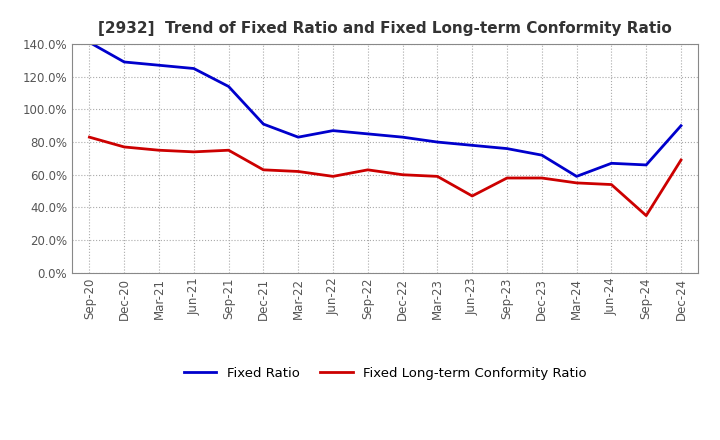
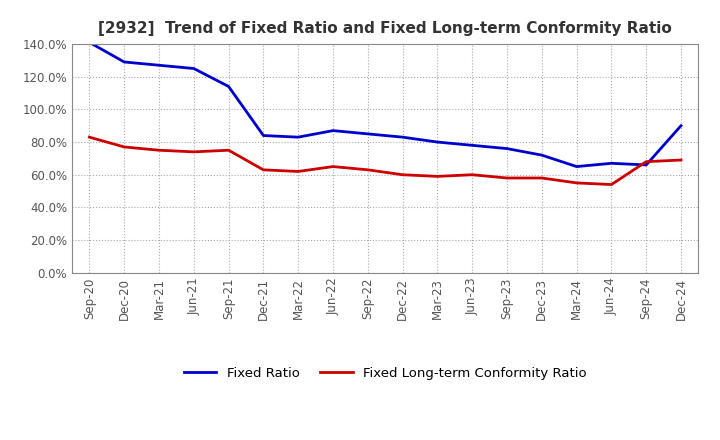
Fixed Ratio/Dec-21: 91% -> 84%
Fixed Long-term Conformity Ratio/Jun-22: 59% -> 65%
Fixed Long-term Conformity Ratio/Jun-23: 47% -> 60%
Fixed Ratio/Mar-24: 59% -> 65%
Fixed Long-term Conformity Ratio/Sep-24: 35% -> 68%
